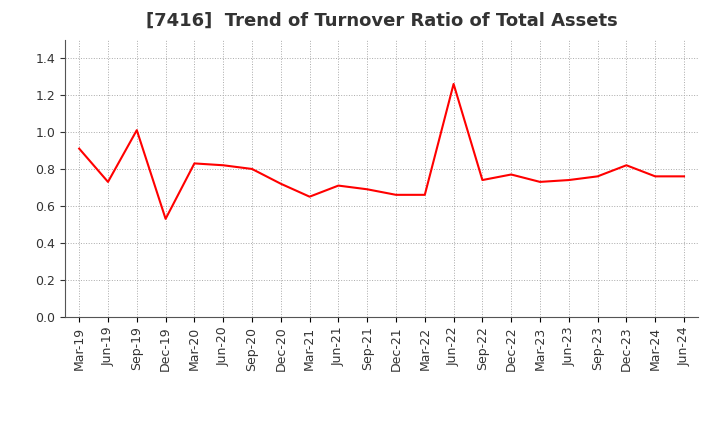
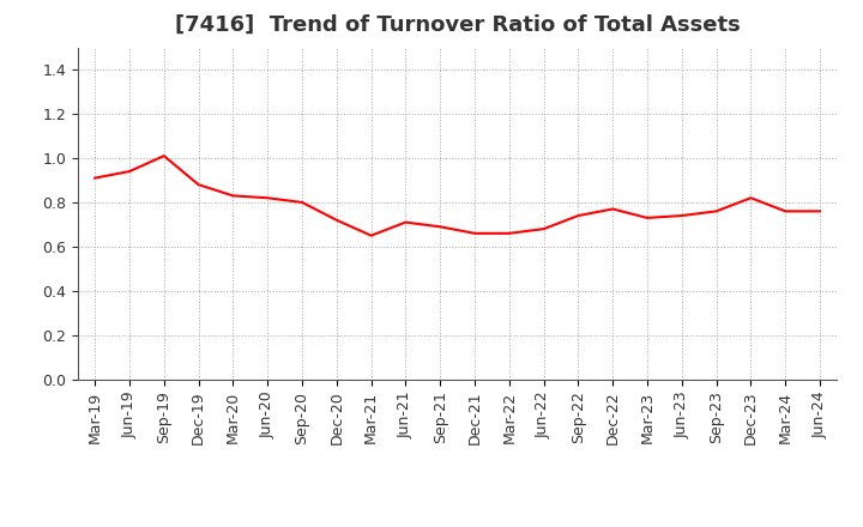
Jun-19: 0.73 -> 0.94
Dec-19: 0.53 -> 0.88
Jun-22: 1.26 -> 0.68
